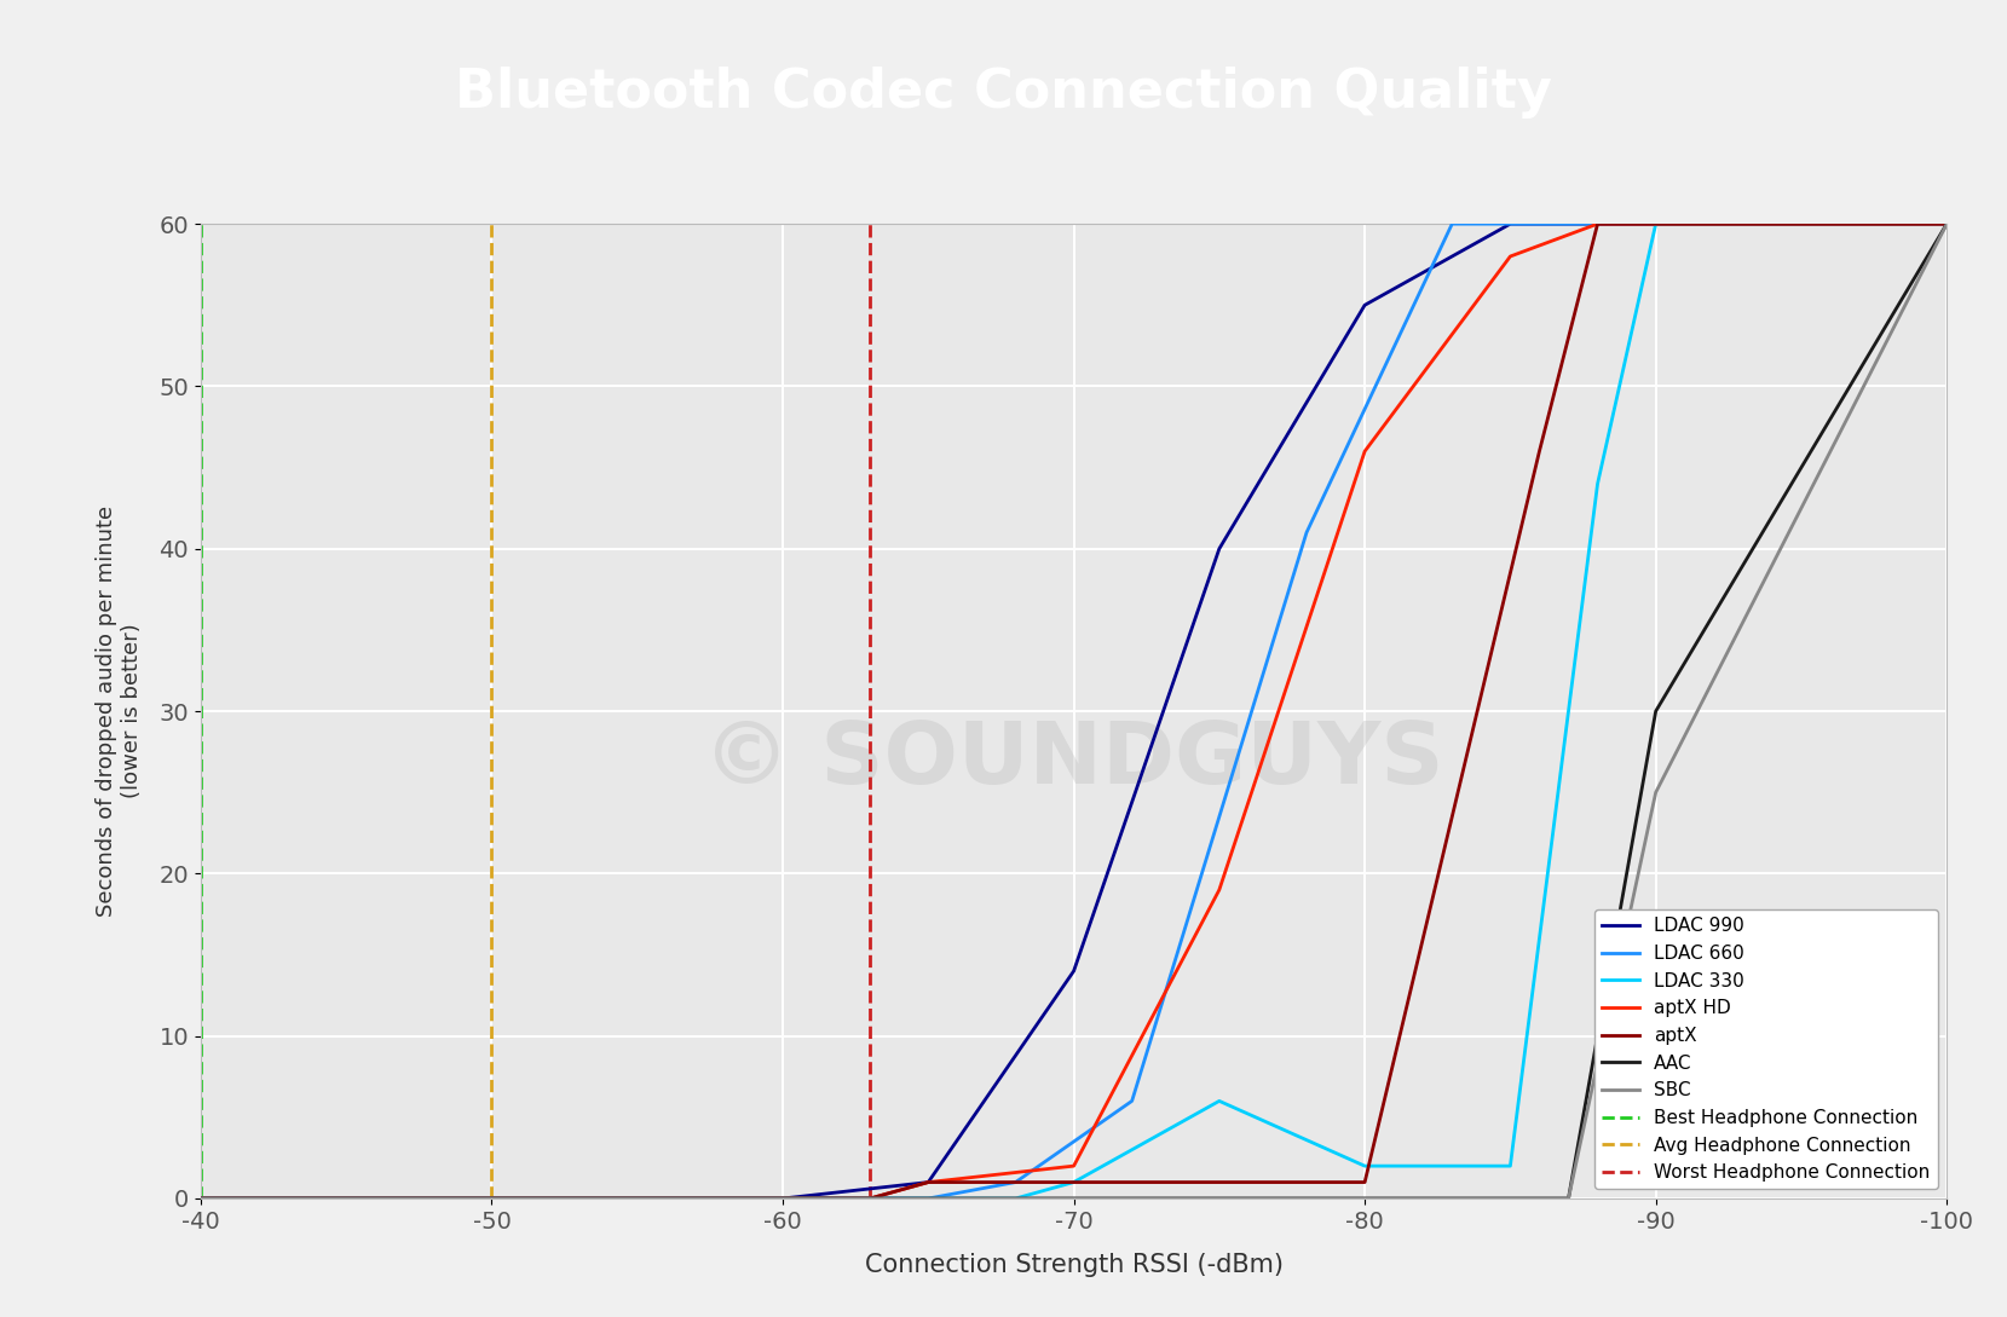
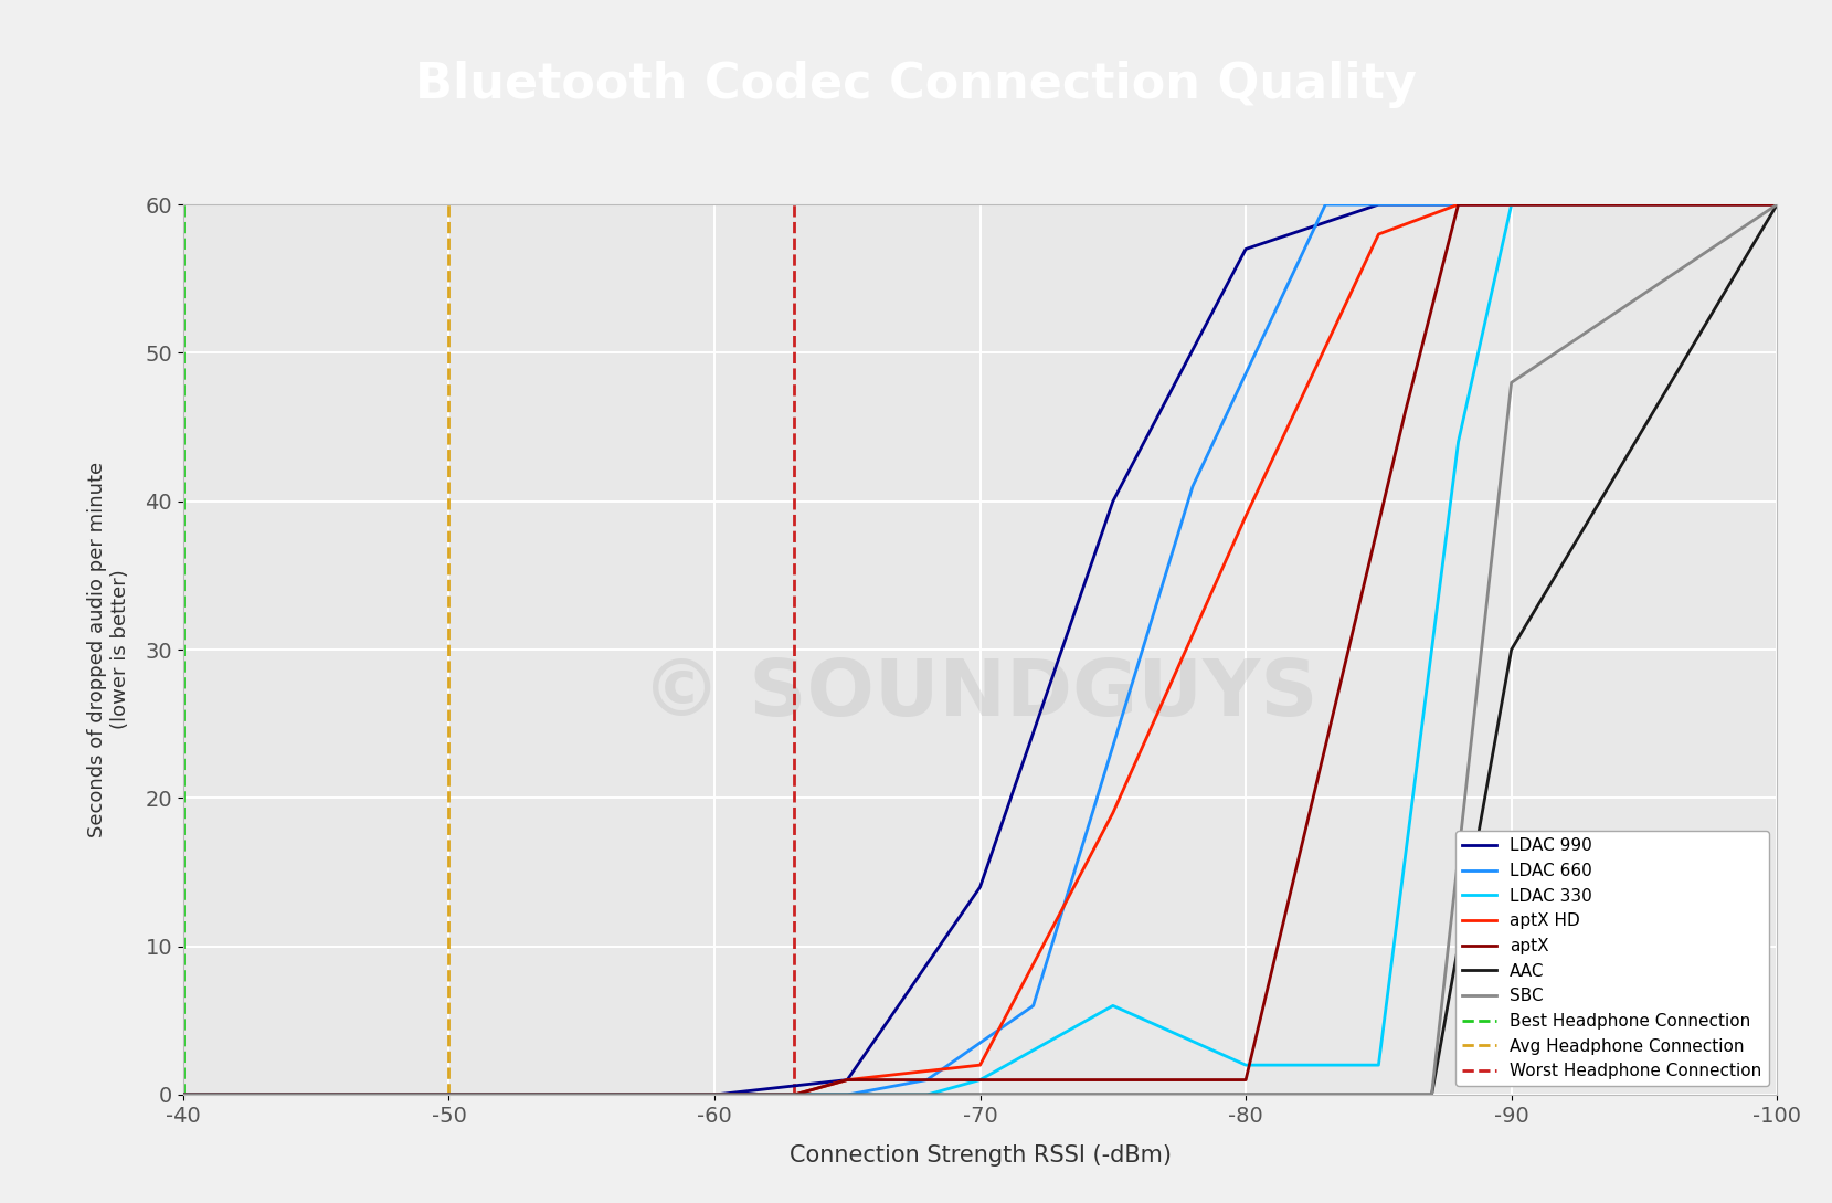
LDAC 990/-80: 55 -> 57
aptX HD/-80: 46 -> 39
SBC/-90: 25 -> 48
